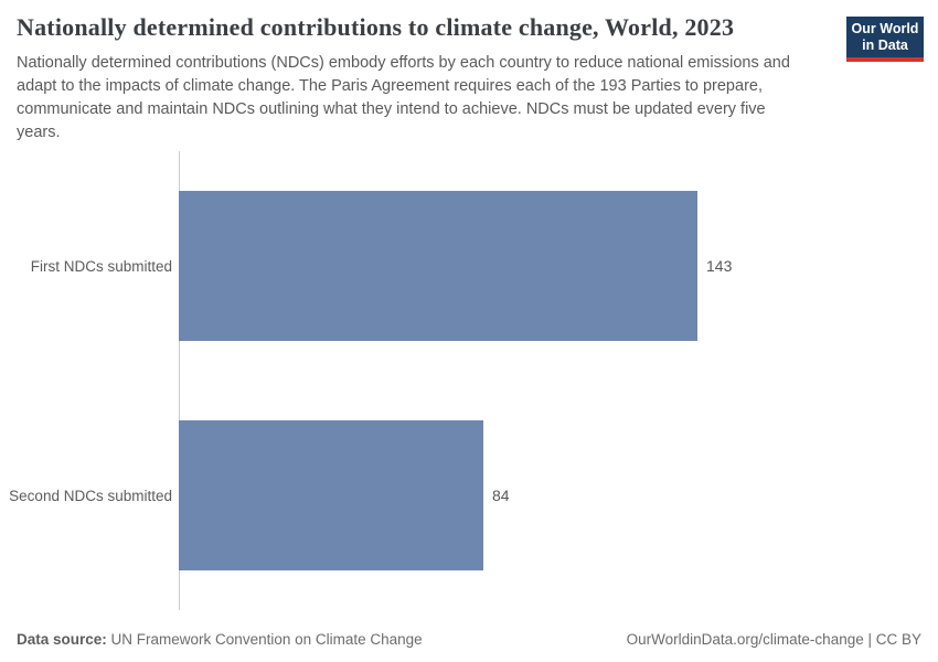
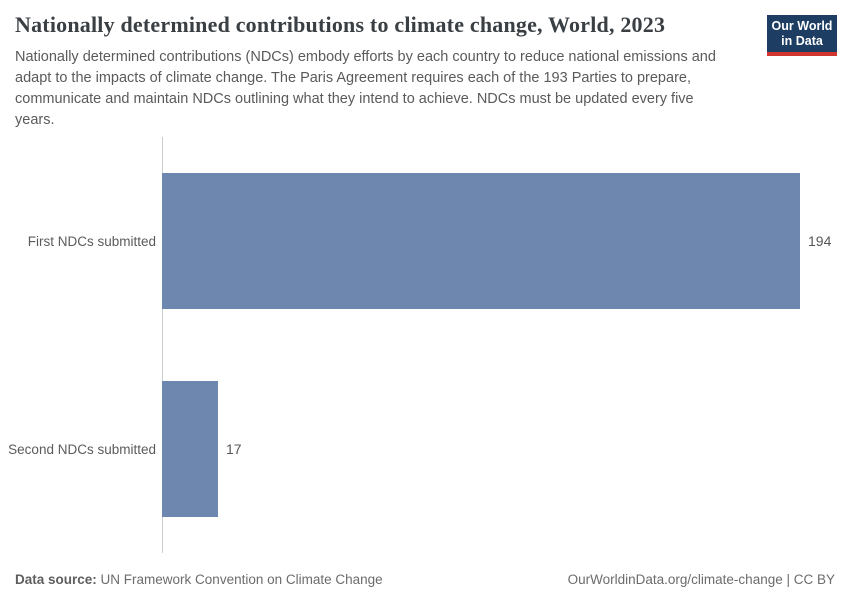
First NDCs submitted: 143 -> 194
Second NDCs submitted: 84 -> 17
